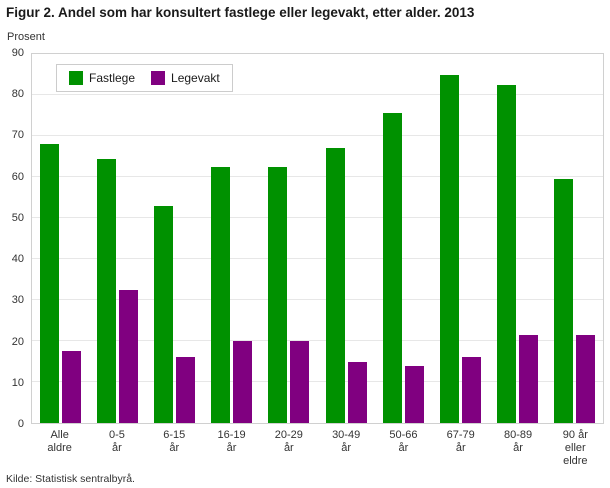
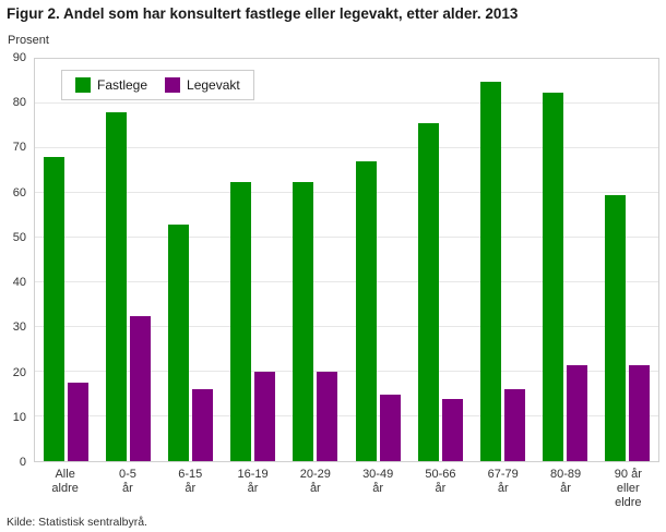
Fastlege/0-5 år: 64 -> 78
